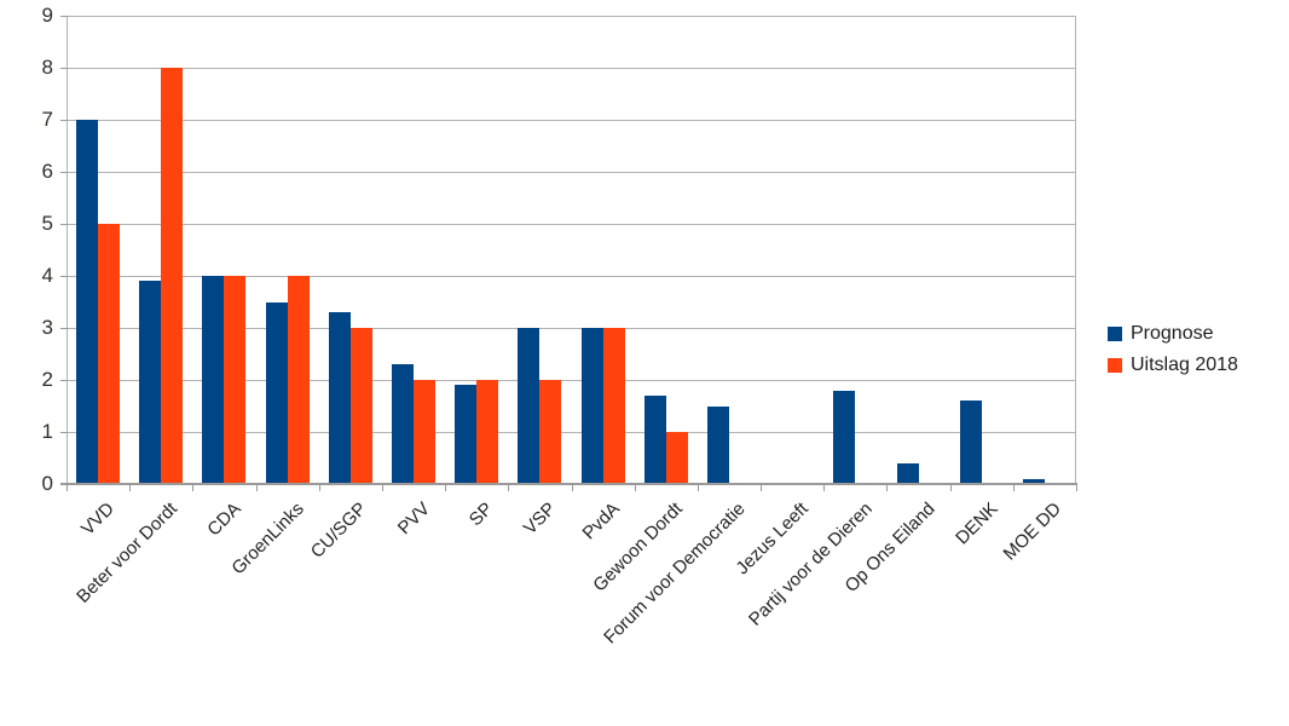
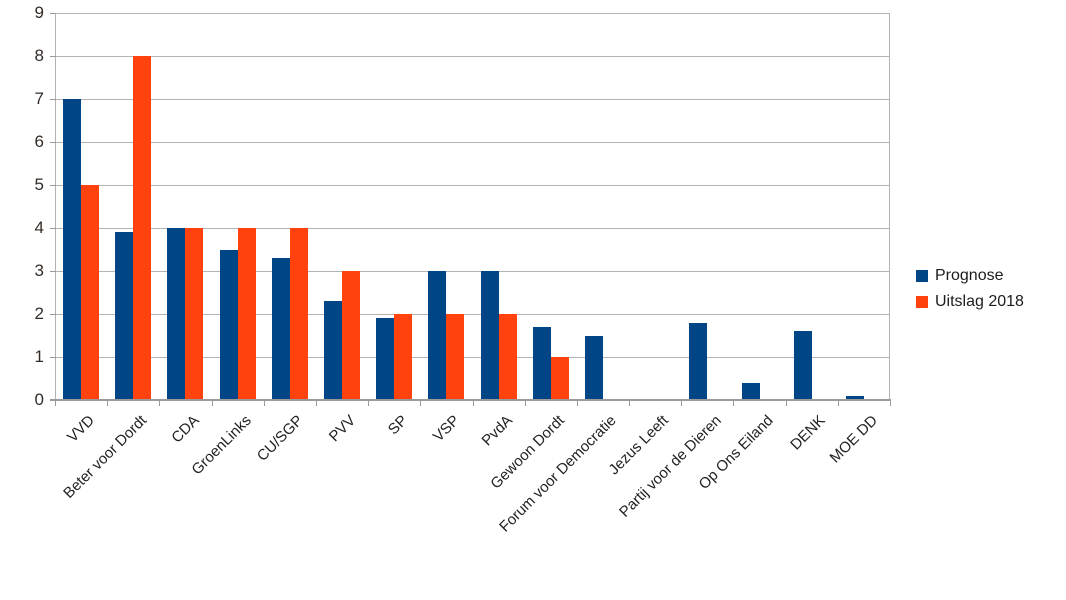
Uitslag 2018/CU/SGP: 3 -> 4
Uitslag 2018/PVV: 2 -> 3
Uitslag 2018/PvdA: 3 -> 2
